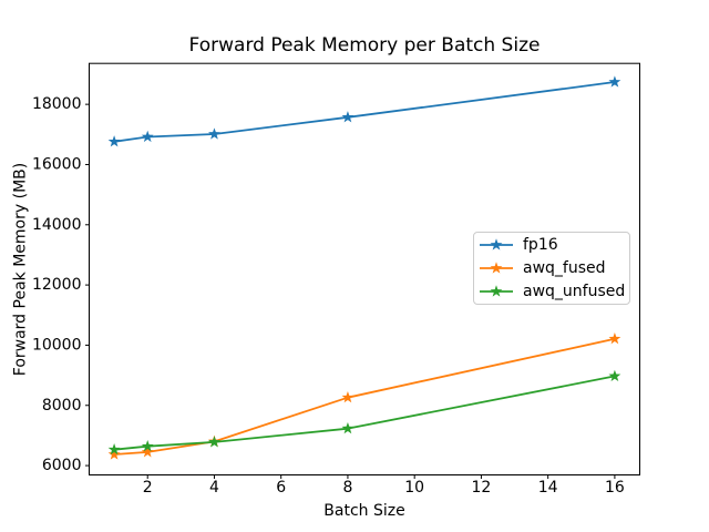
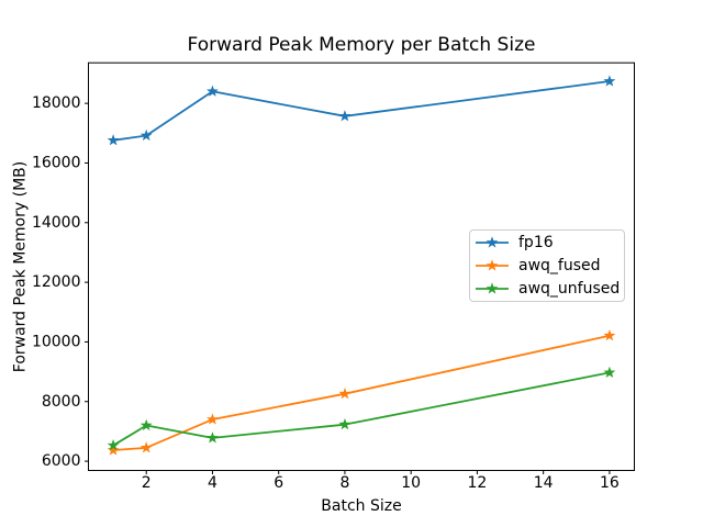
awq_unfused/2: 6600 -> 7200
fp16/4: 17000 -> 18400
awq_fused/4: 6800 -> 7400
